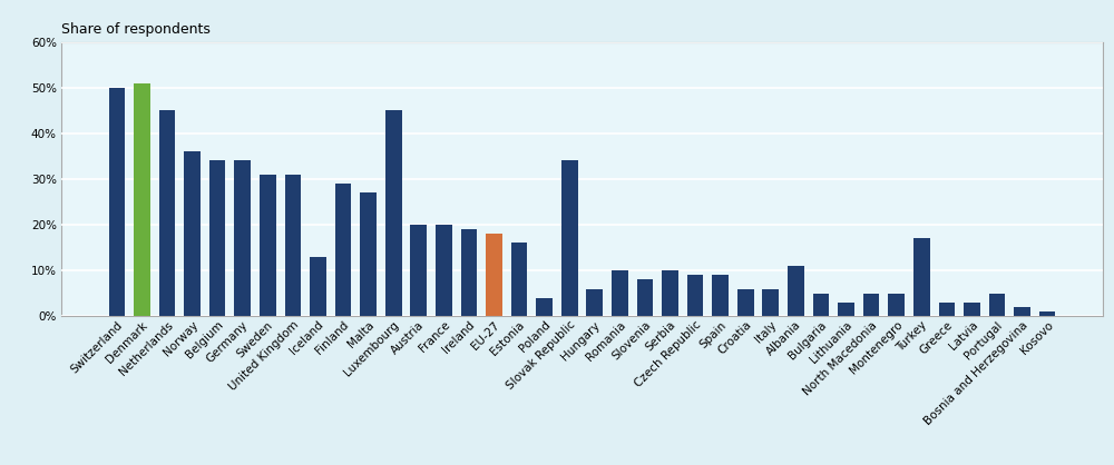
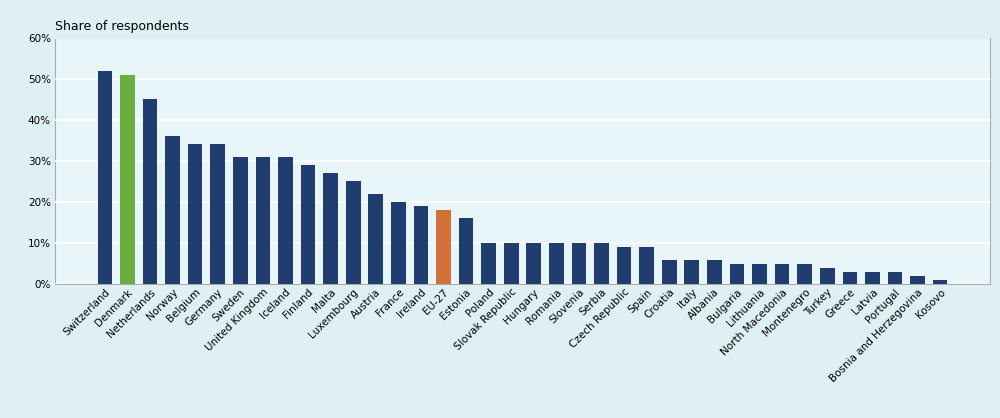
Switzerland: 50% -> 52%
Iceland: 13% -> 31%
Luxembourg: 45% -> 25%
Austria: 20% -> 22%
Poland: 4% -> 10%
Slovak Republic: 34% -> 10%
Hungary: 6% -> 10%
Slovenia: 8% -> 10%
Albania: 11% -> 6%
Lithuania: 3% -> 5%
Turkey: 17% -> 4%
Portugal: 5% -> 3%
